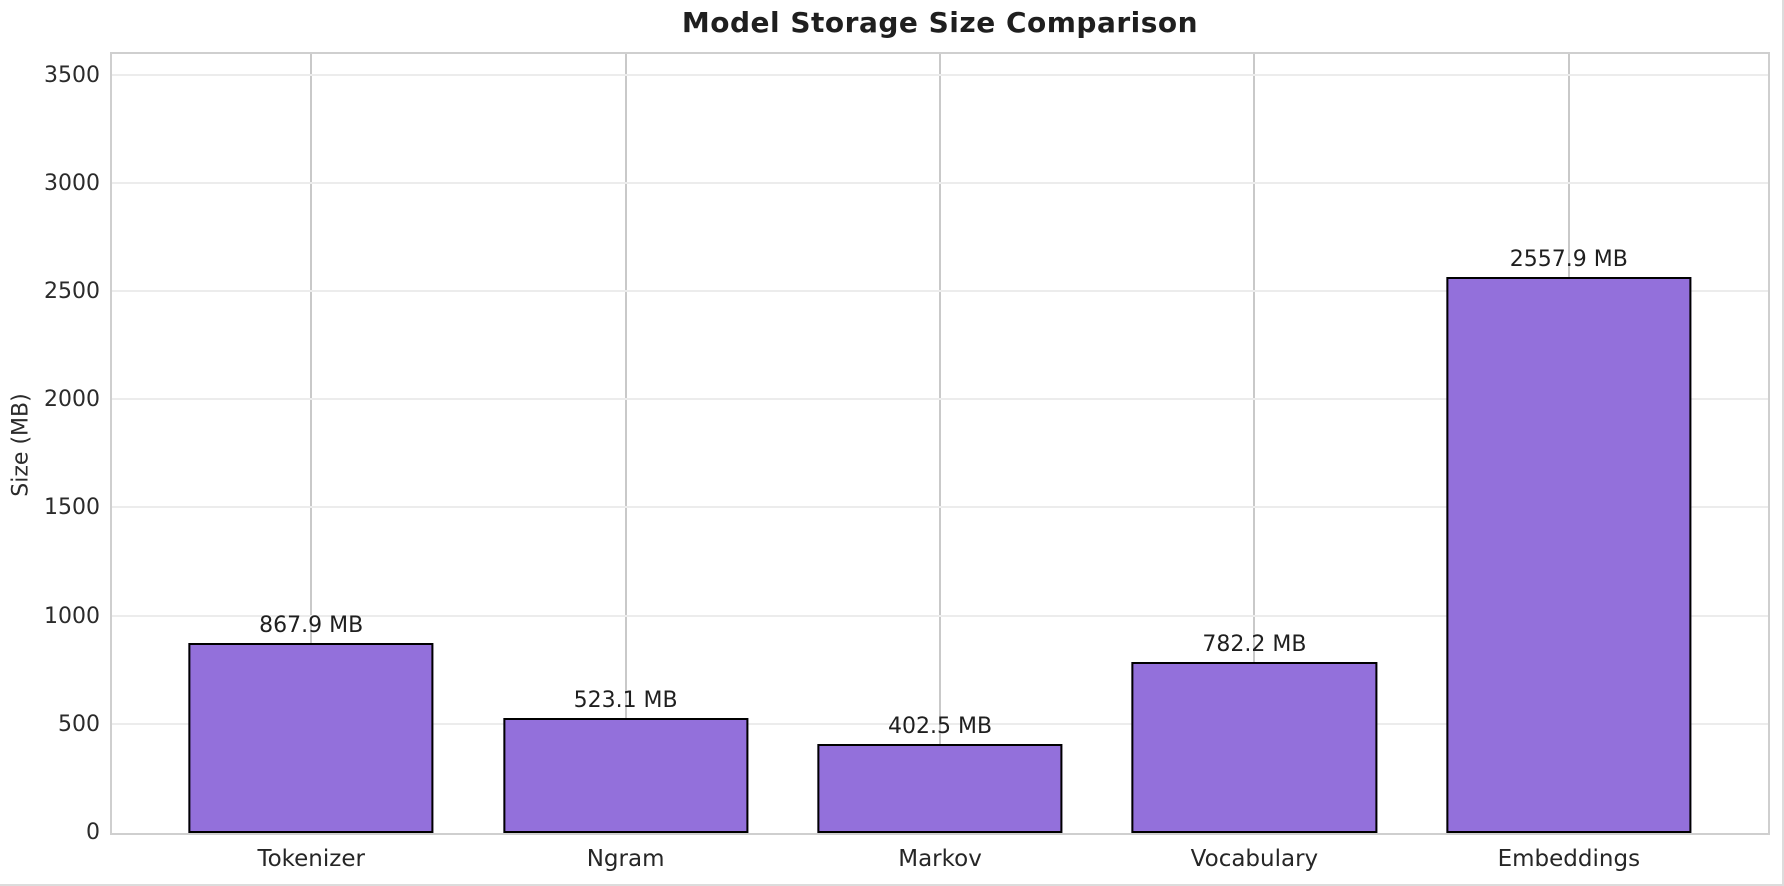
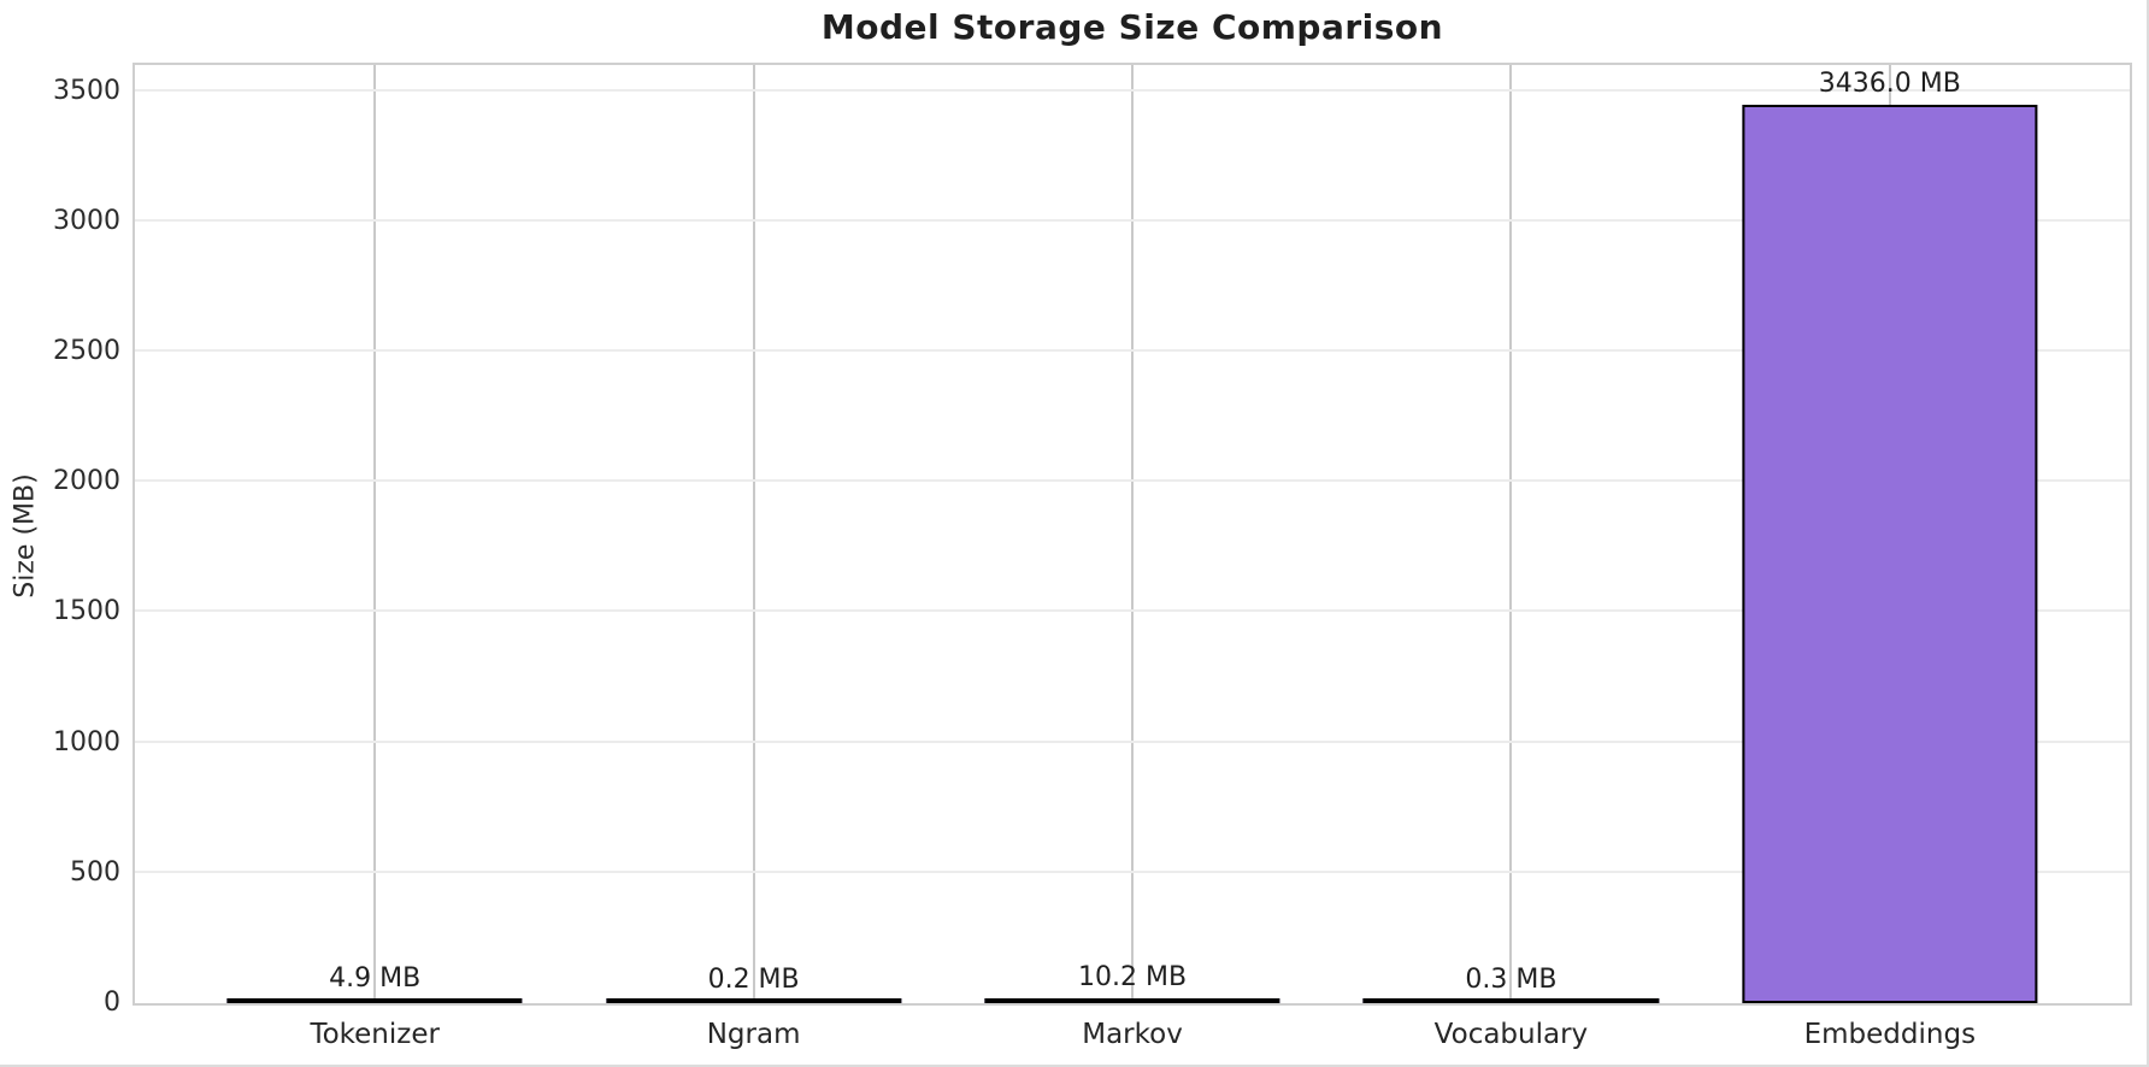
Tokenizer: 867.9 -> 4.9
Ngram: 523.1 -> 0.2
Markov: 402.5 -> 10.2
Vocabulary: 782.2 -> 0.3
Embeddings: 2557.9 -> 3436.0
